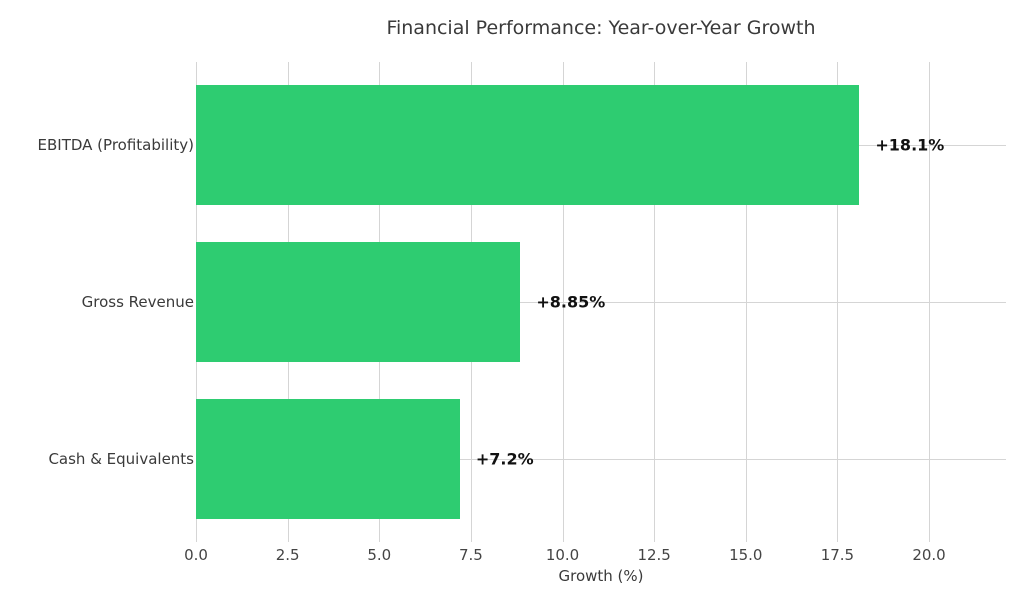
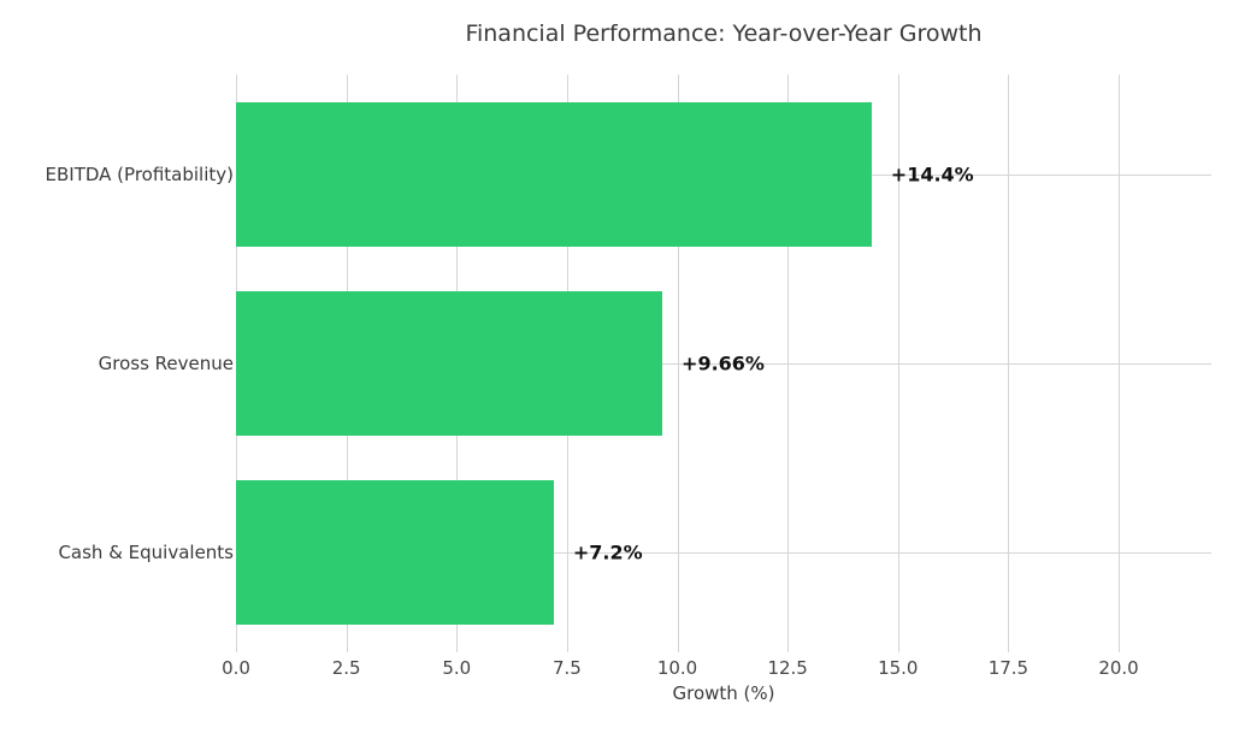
EBITDA (Profitability): +18.1% -> +14.4%
Gross Revenue: +8.85% -> +9.66%
